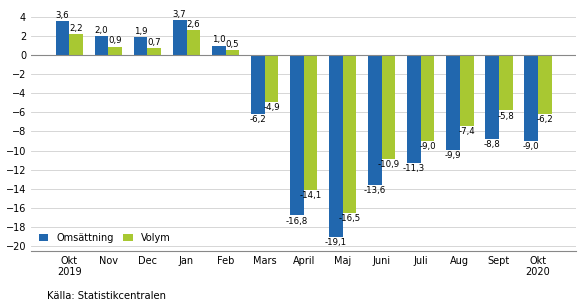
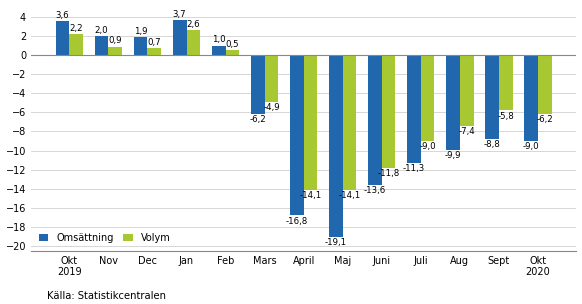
Volym/Maj: -16,5 -> -14,1
Volym/Juni: -10,9 -> -11,8
